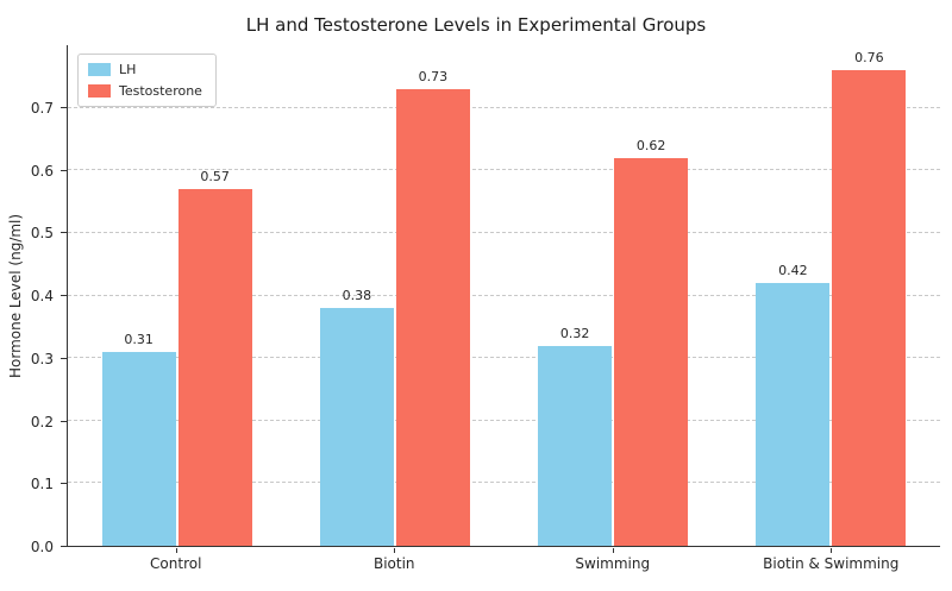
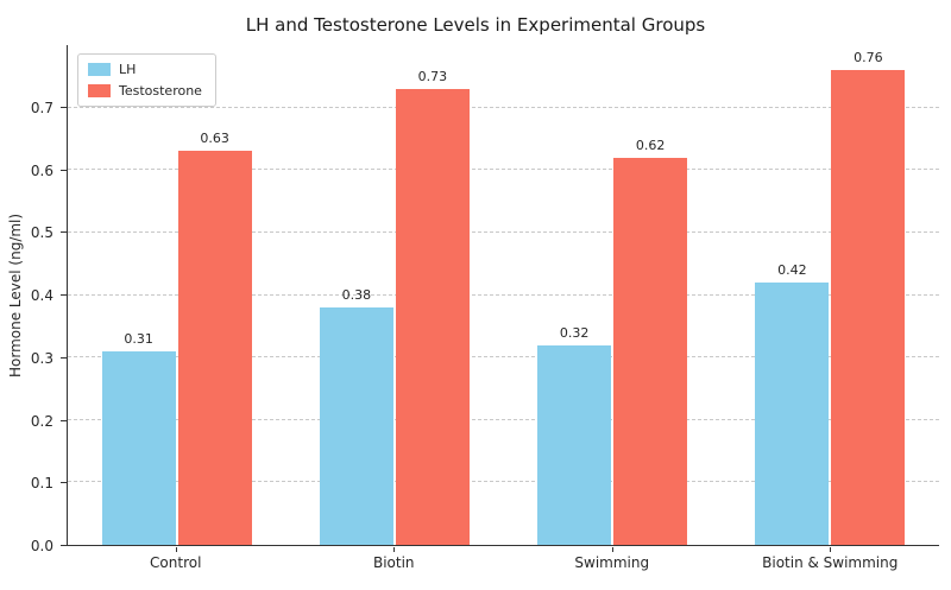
Testosterone/Control: 0.57 -> 0.63
